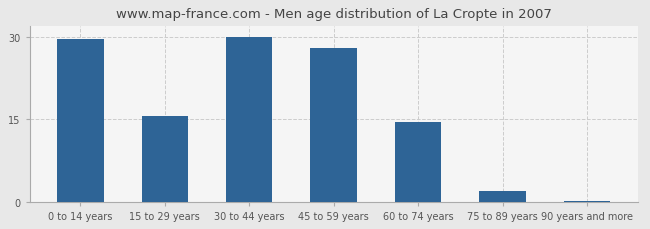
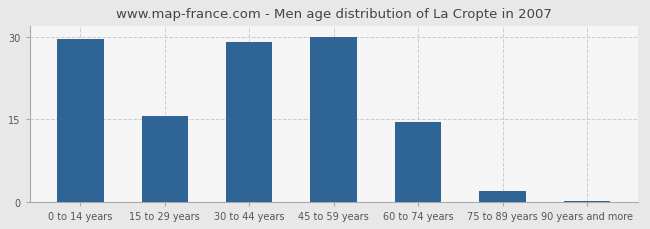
30 to 44 years: 30.0 -> 29.0
45 to 59 years: 28.0 -> 30.0
